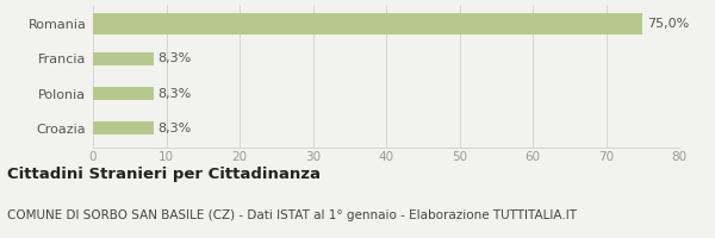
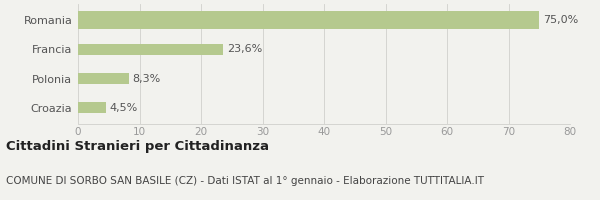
Francia: 8,3% -> 23,6%
Croazia: 8,3% -> 4,5%
